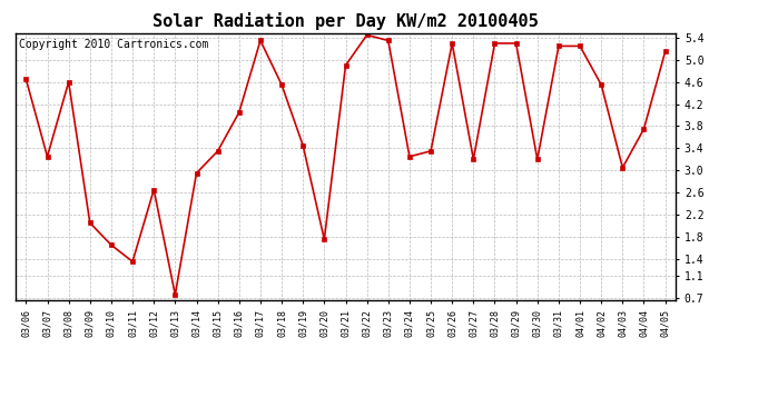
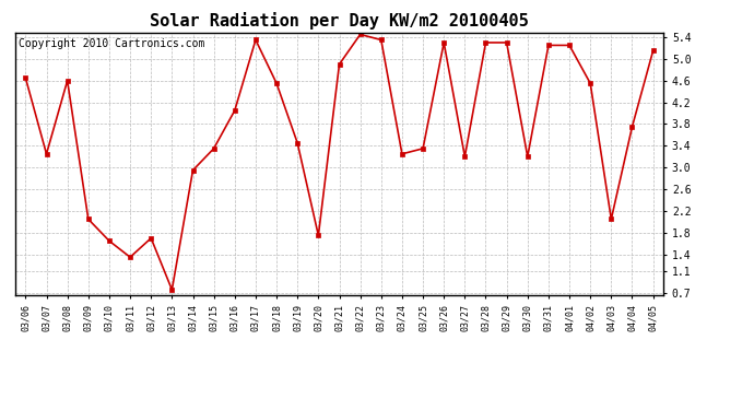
03/12: 2.65 -> 1.70
04/03: 3.05 -> 2.05
